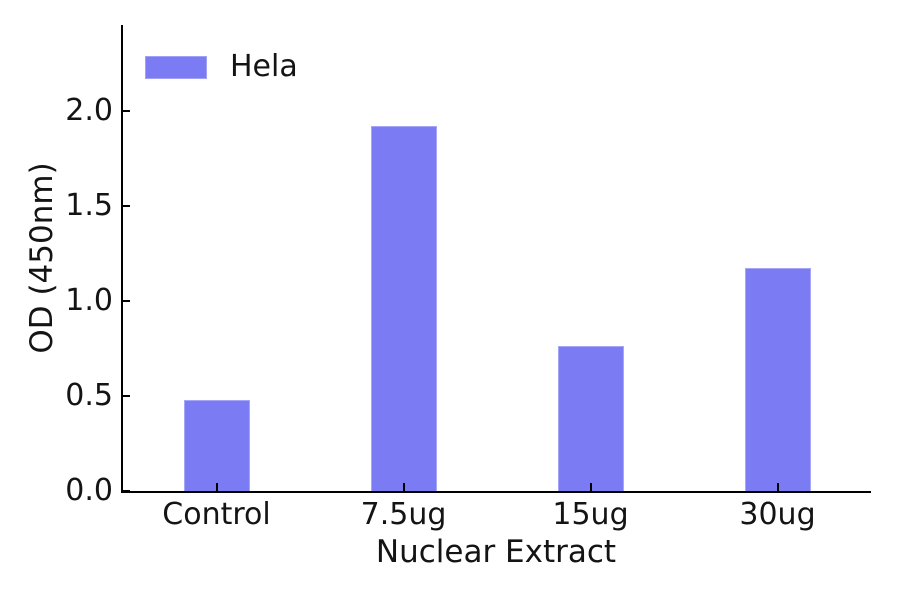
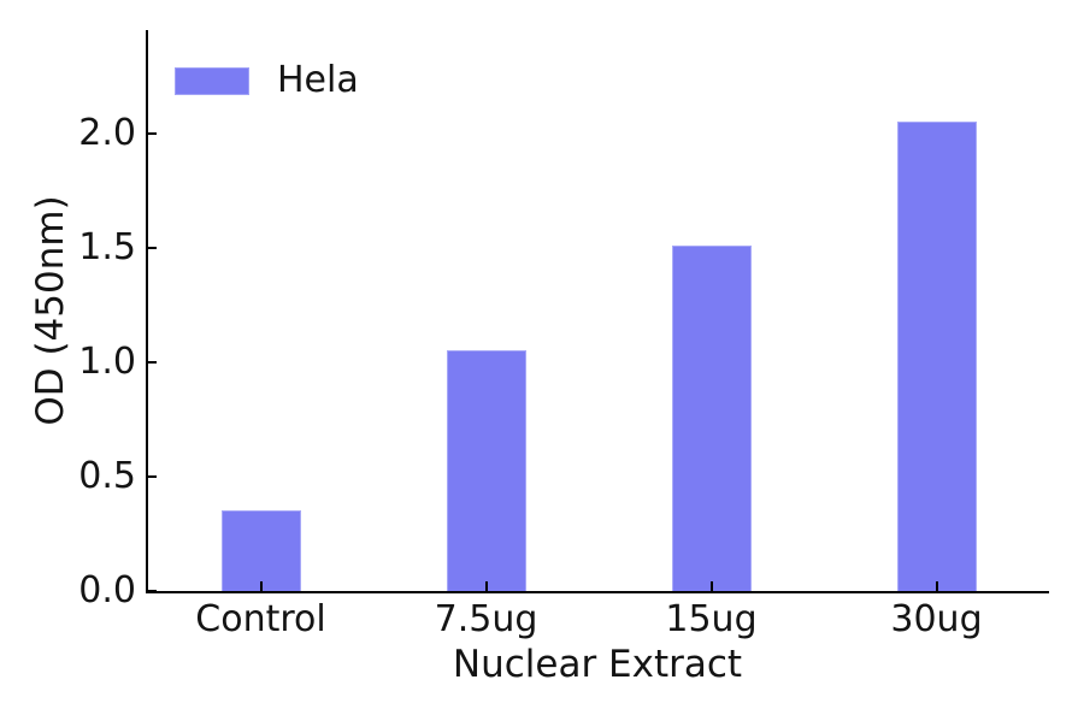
Control: 0.48 -> 0.35
7.5ug: 1.92 -> 1.05
15ug: 0.76 -> 1.51
30ug: 1.17 -> 2.05
